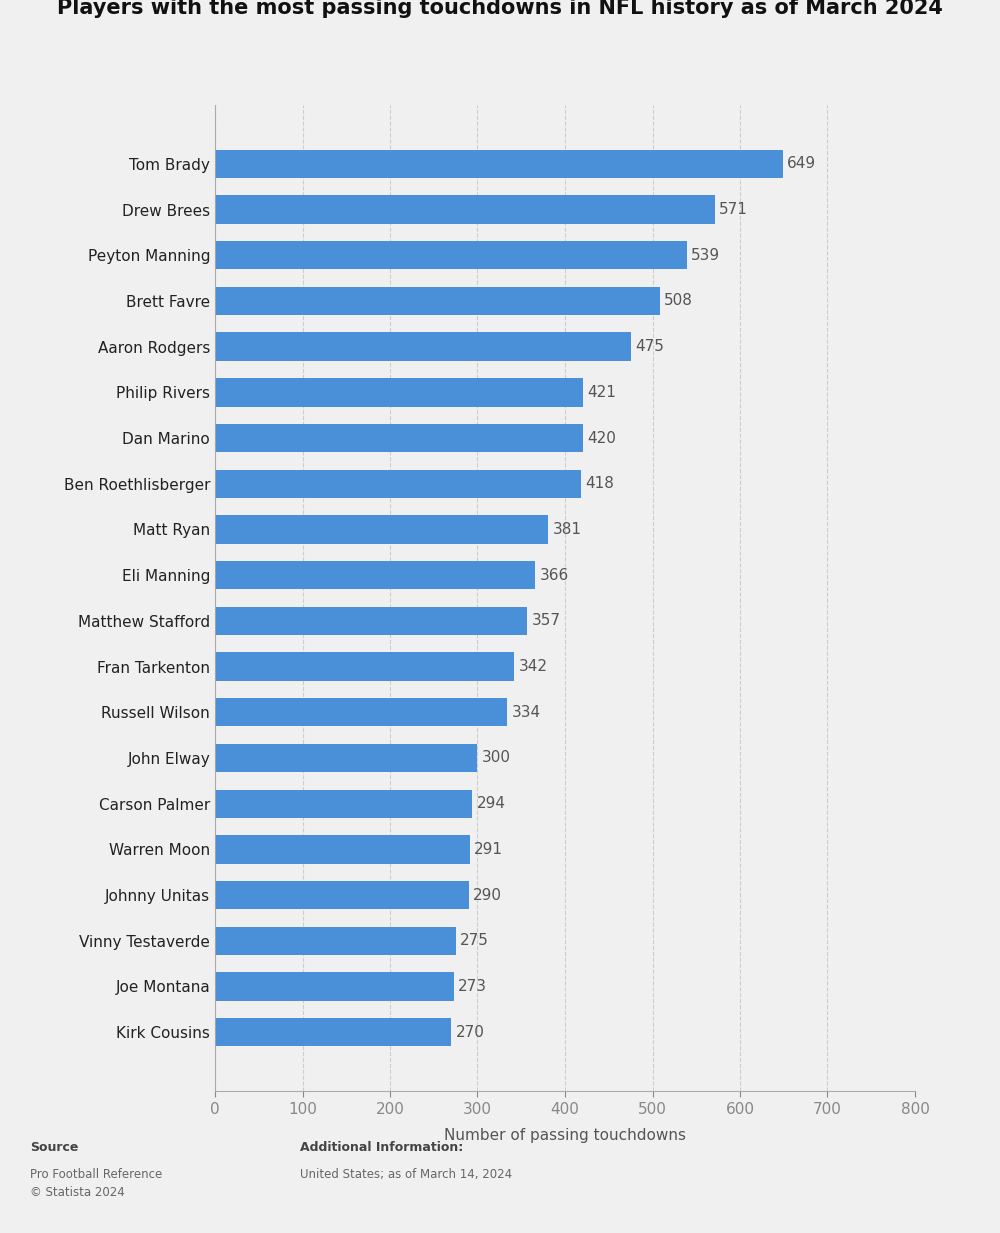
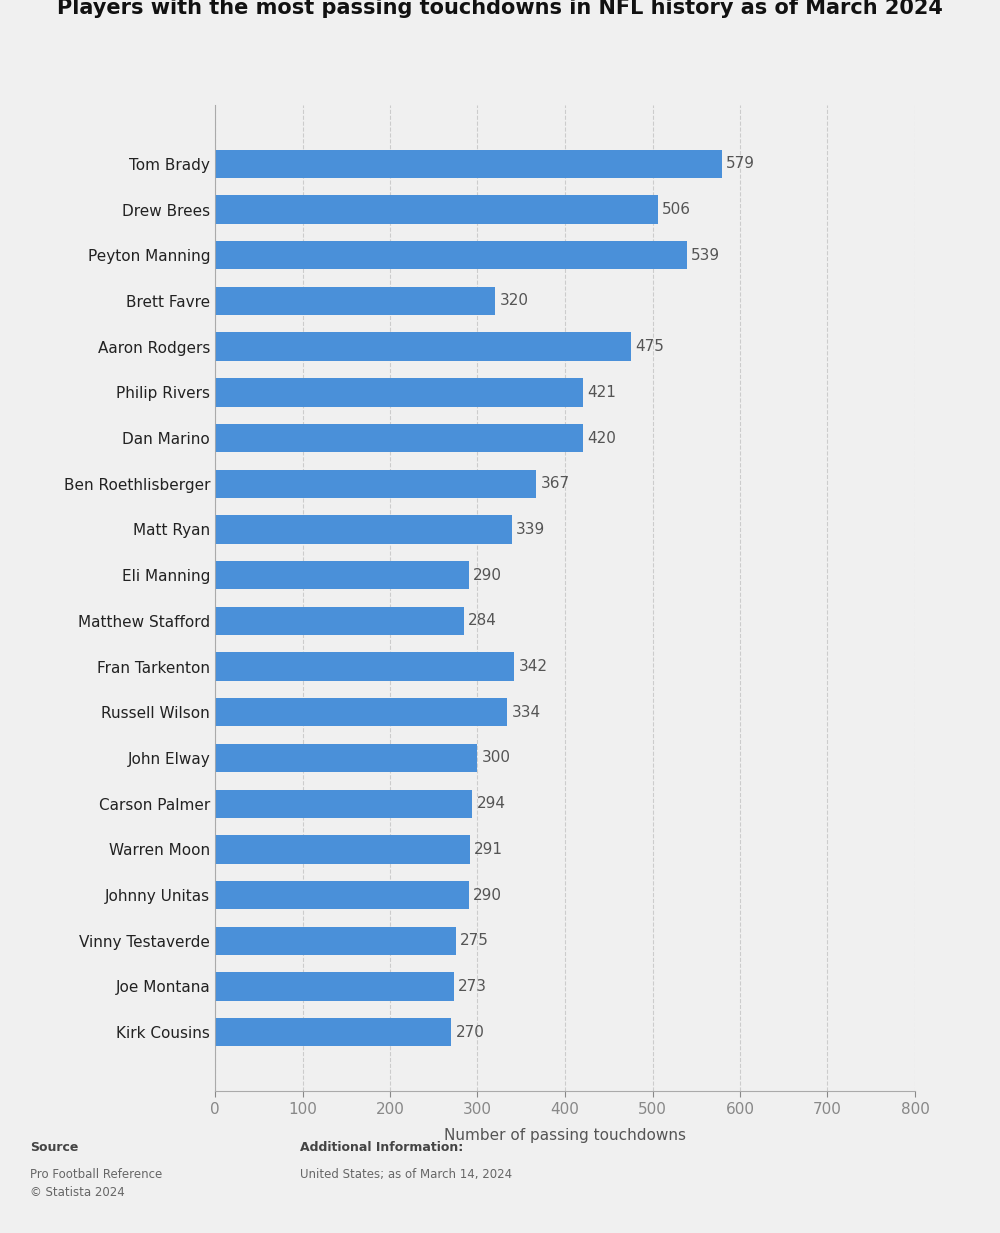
Tom Brady: 649 -> 579
Drew Brees: 571 -> 506
Brett Favre: 508 -> 320
Ben Roethlisberger: 418 -> 367
Matt Ryan: 381 -> 339
Eli Manning: 366 -> 290
Matthew Stafford: 357 -> 284
